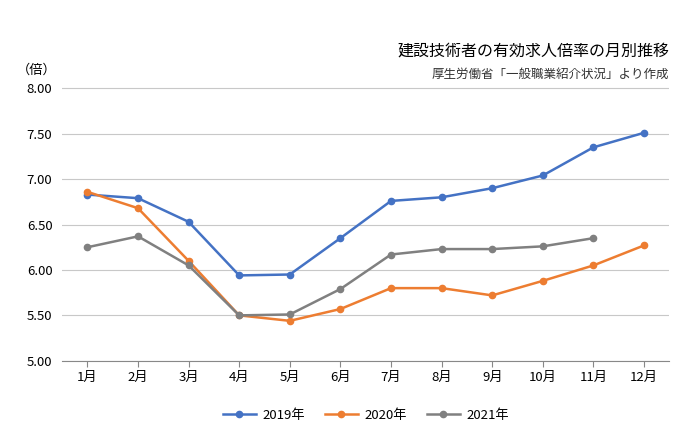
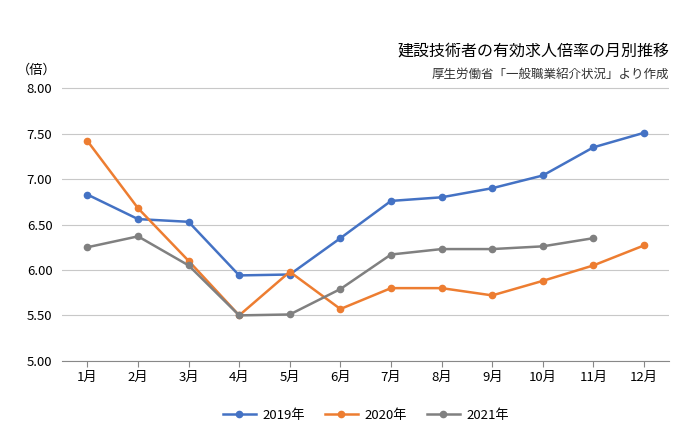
2020年/1月: 6.86 -> 7.42
2019年/2月: 6.79 -> 6.56
2020年/5月: 5.44 -> 5.98
